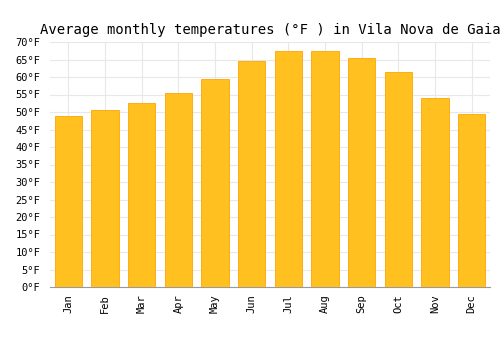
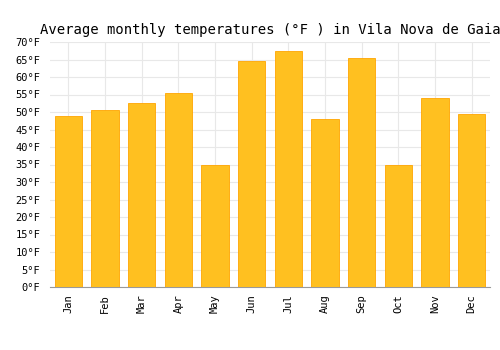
May: 59.5°F -> 35.0°F
Aug: 67.5°F -> 48.0°F
Oct: 61.5°F -> 35.0°F
